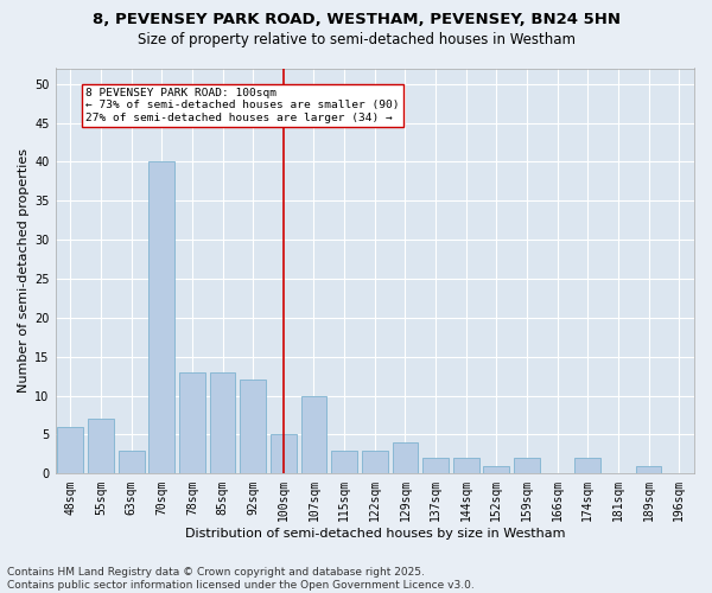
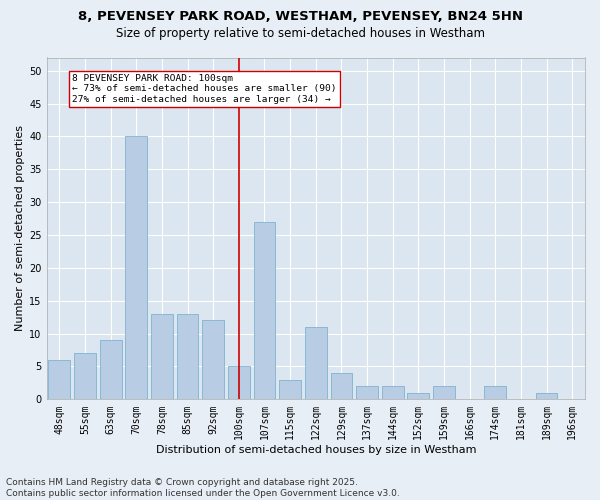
63sqm: 3 -> 9
107sqm: 10 -> 27
122sqm: 3 -> 11
